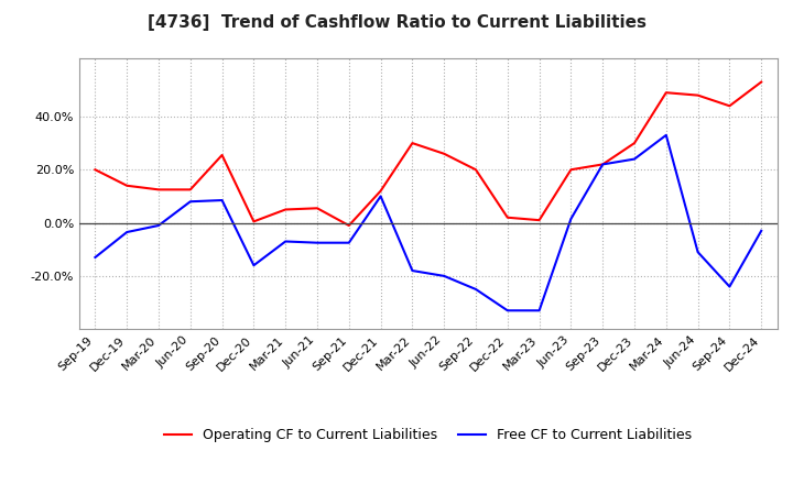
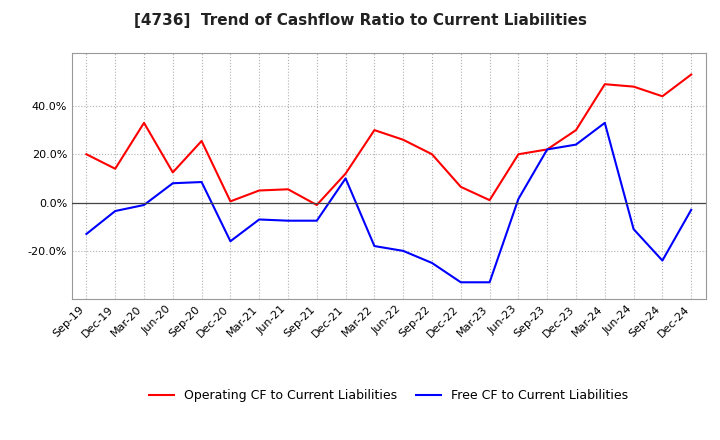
Operating CF to Current Liabilities/Mar-20: 12.5% -> 33.0%
Operating CF to Current Liabilities/Dec-22: 2.0% -> 6.5%
